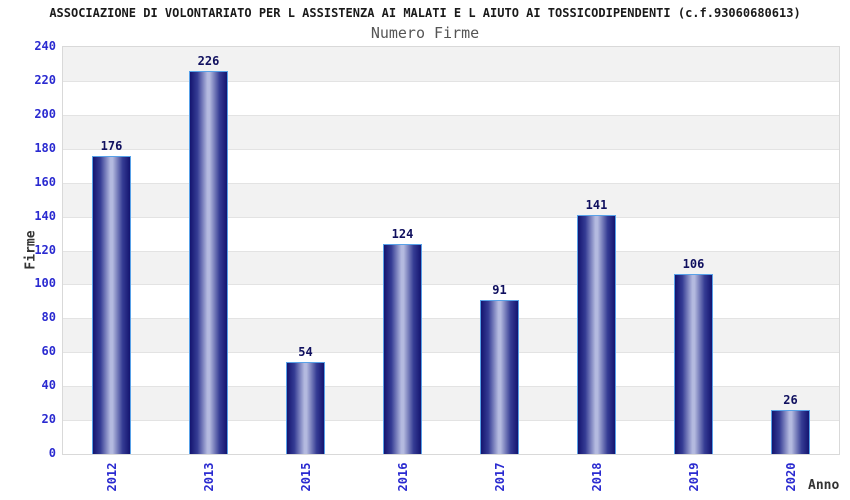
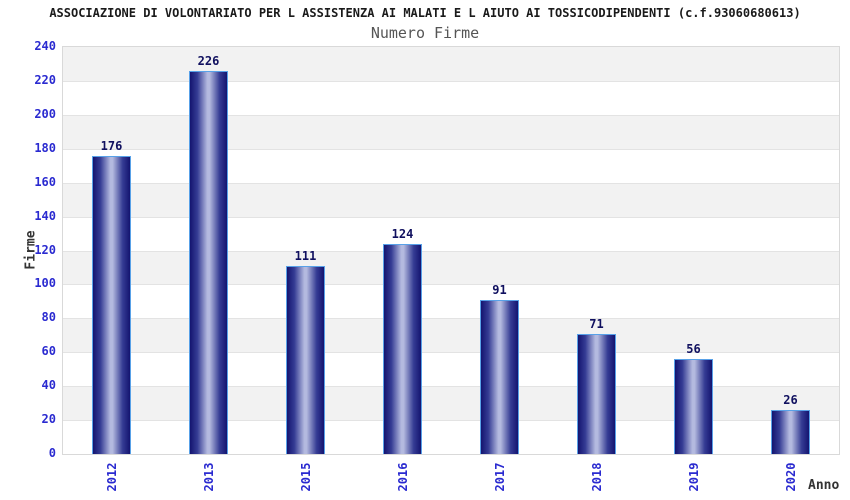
2015: 54 -> 111
2018: 141 -> 71
2019: 106 -> 56
